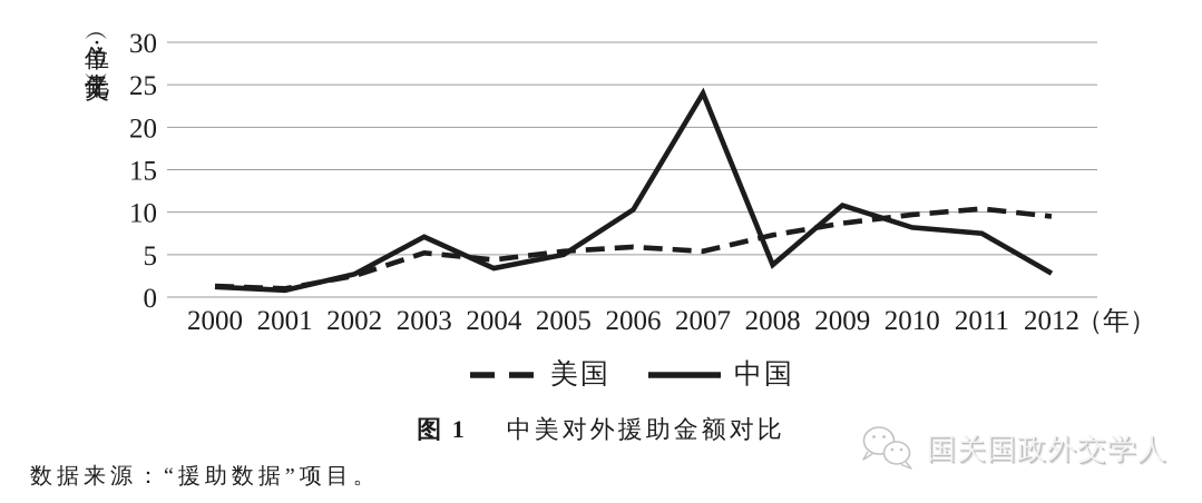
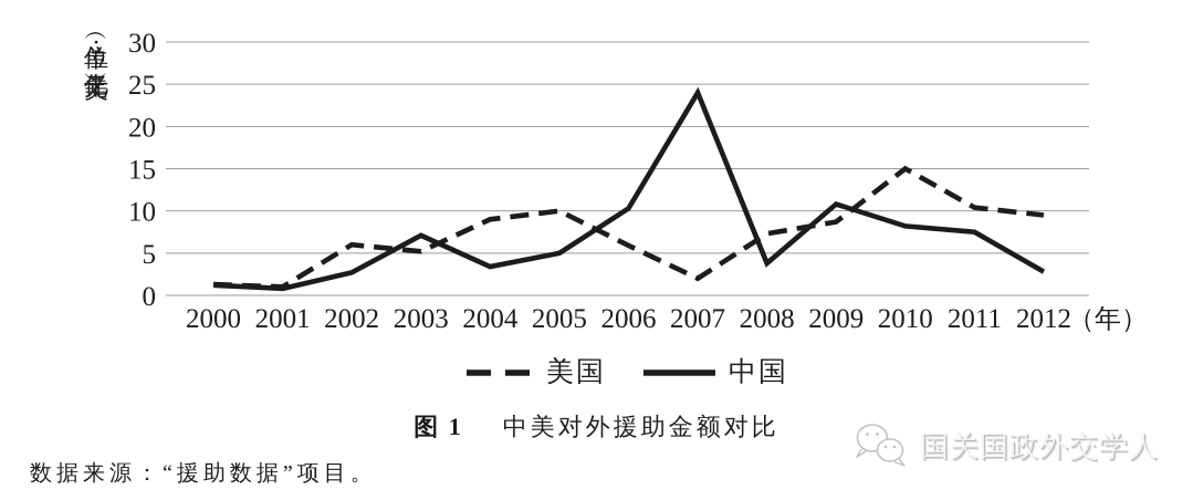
美国/2002: 2 -> 6
美国/2004: 4 -> 9
美国/2005: 5 -> 10
美国/2007: 5 -> 2
美国/2010: 10 -> 15
